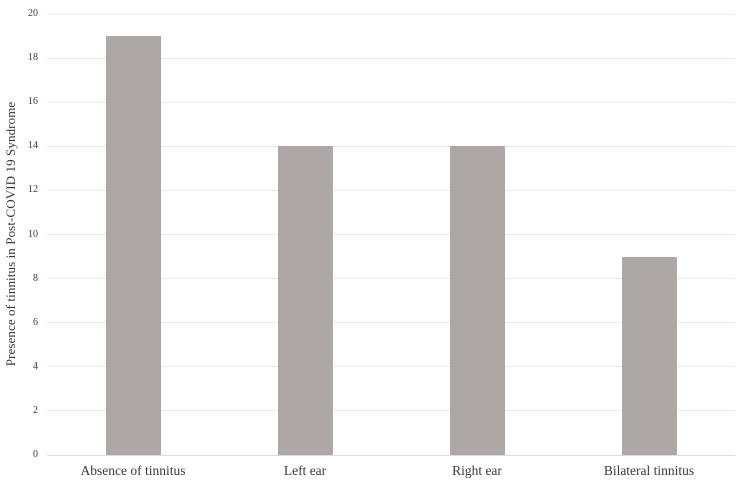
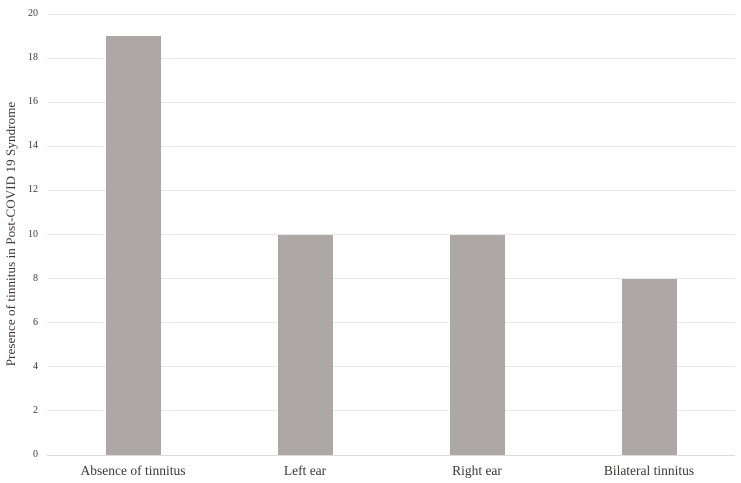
Left ear: 14 -> 10
Right ear: 14 -> 10
Bilateral tinnitus: 9 -> 8
